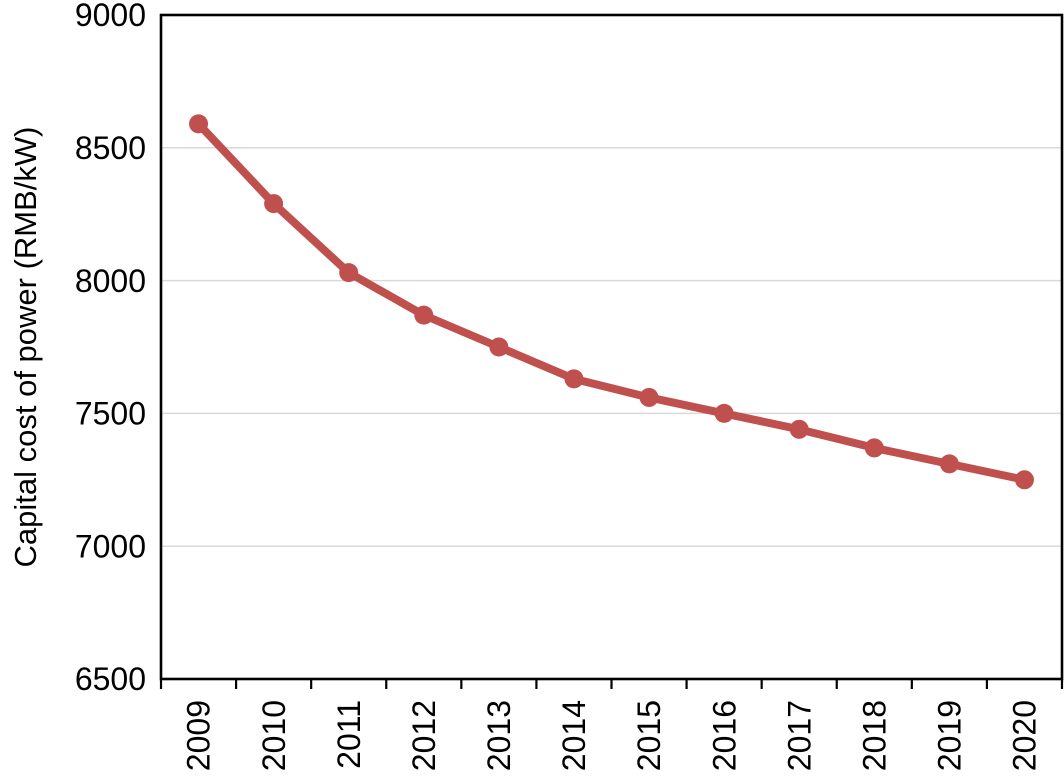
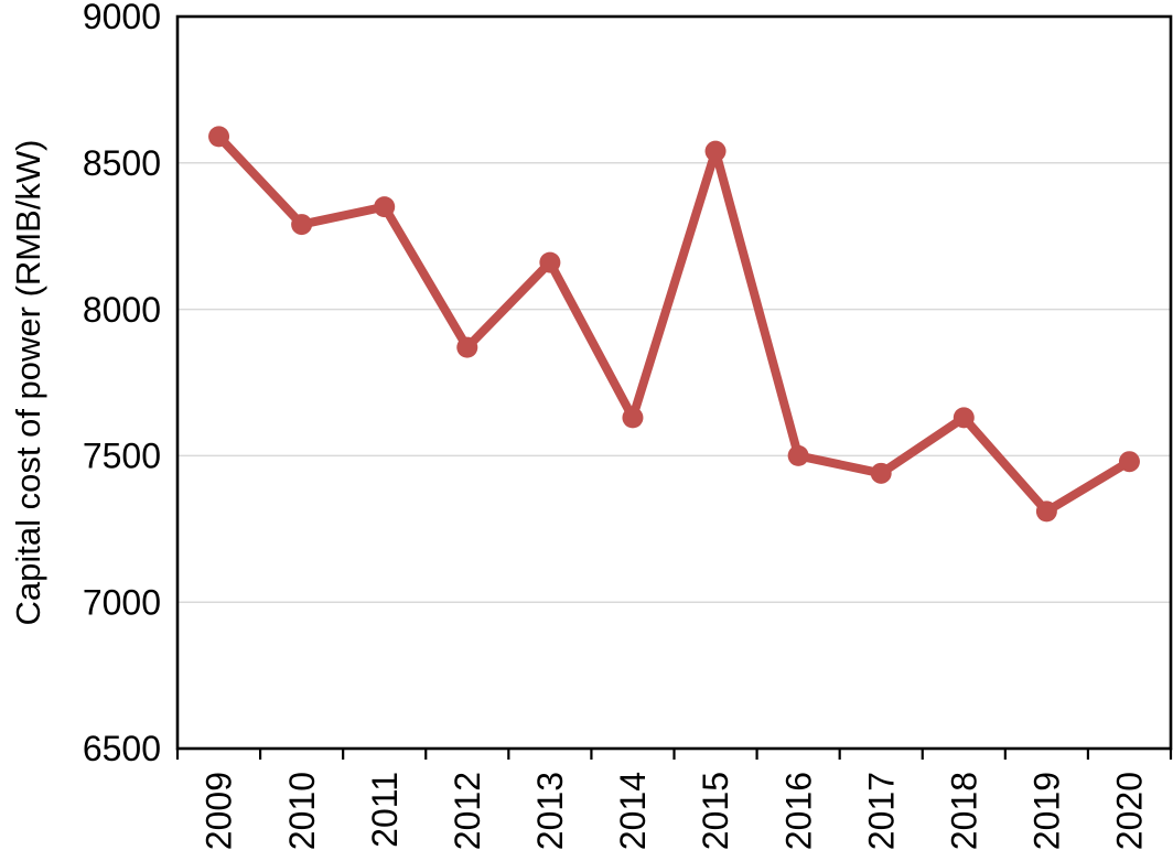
2011: 8030 -> 8350
2013: 7750 -> 8160
2015: 7560 -> 8540
2018: 7370 -> 7630
2020: 7250 -> 7480
